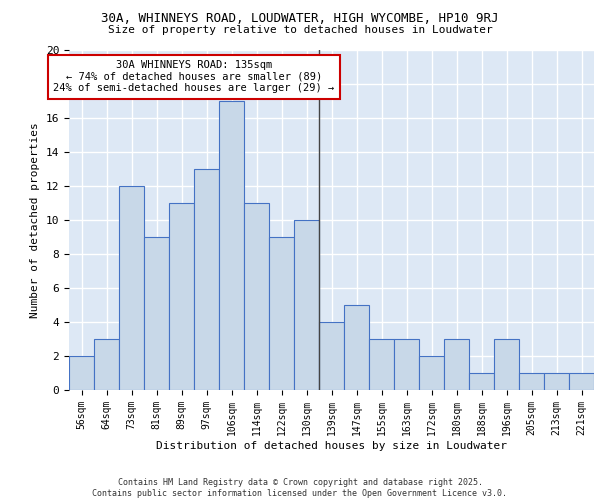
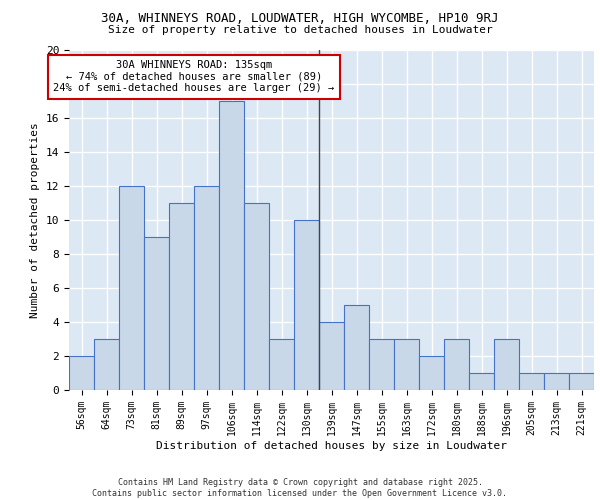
97sqm: 13 -> 12
122sqm: 9 -> 3
